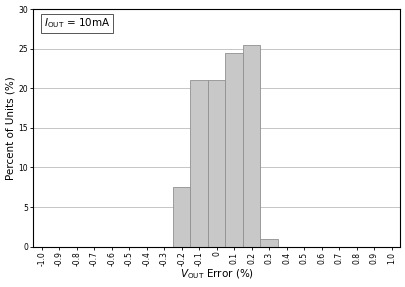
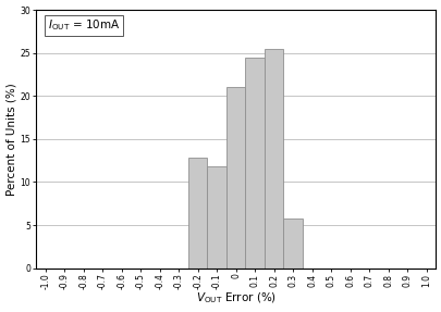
-0.2: 7.5 -> 12.8
-0.1: 21.0 -> 11.8
0.3: 1.0 -> 5.8
